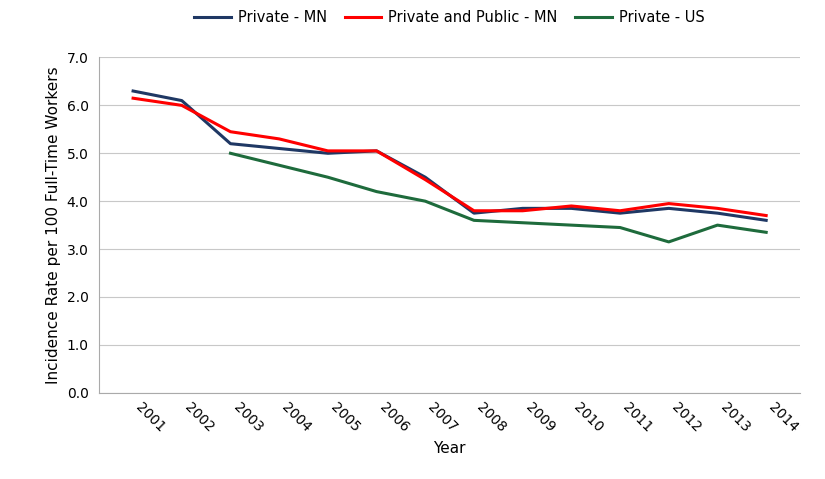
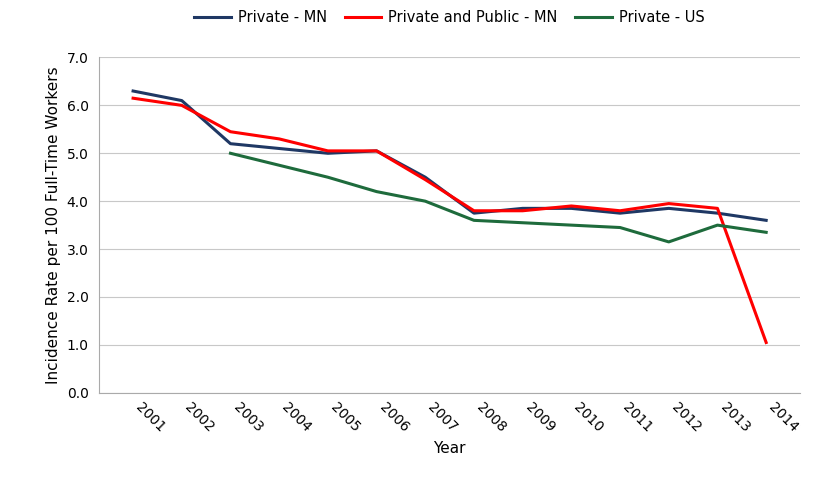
Private and Public - MN/2014: 3.70 -> 1.05
